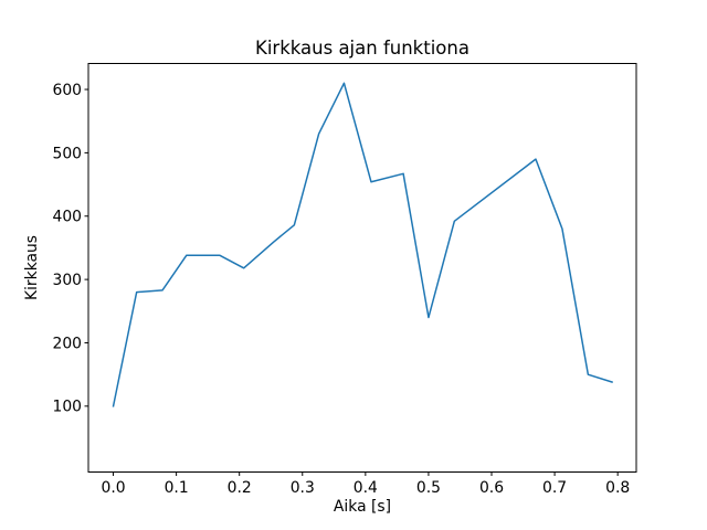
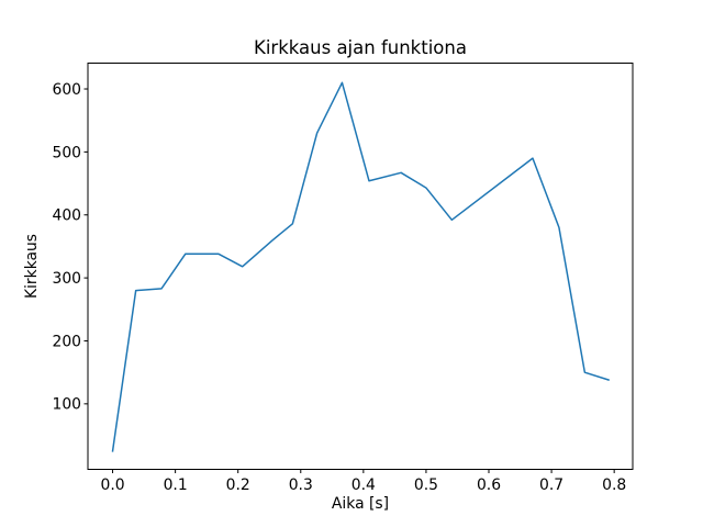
0.0: 100 -> 20
0.5: 240 -> 440
